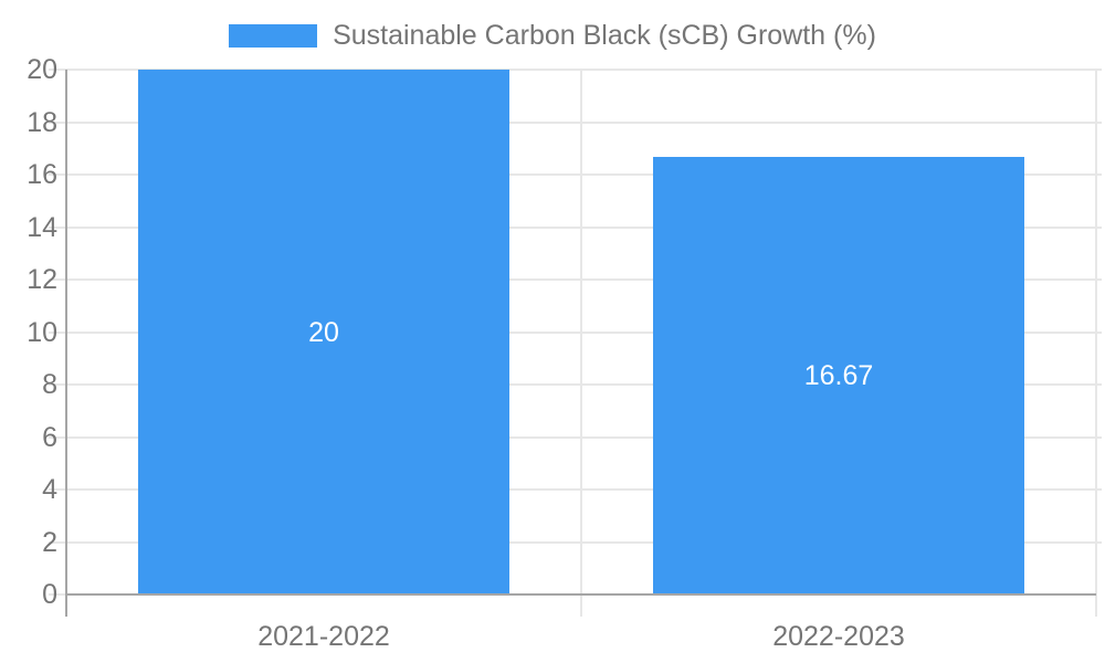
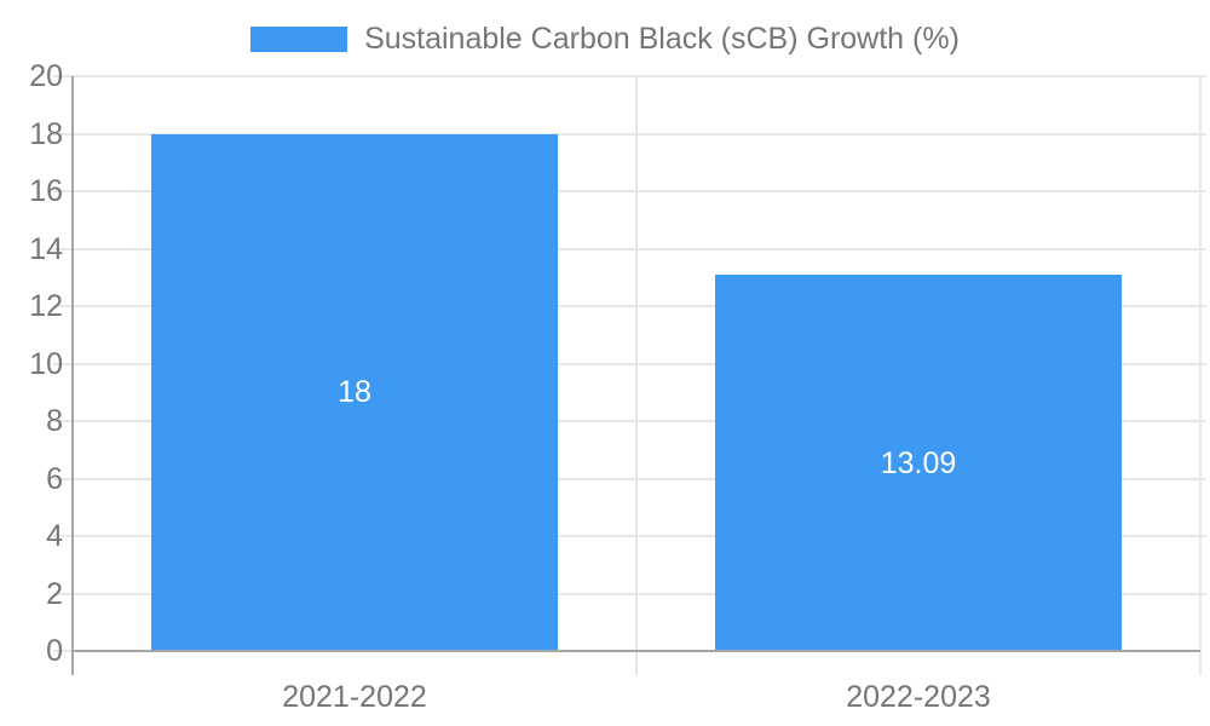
2021-2022: 20 -> 18
2022-2023: 16.67 -> 13.09
